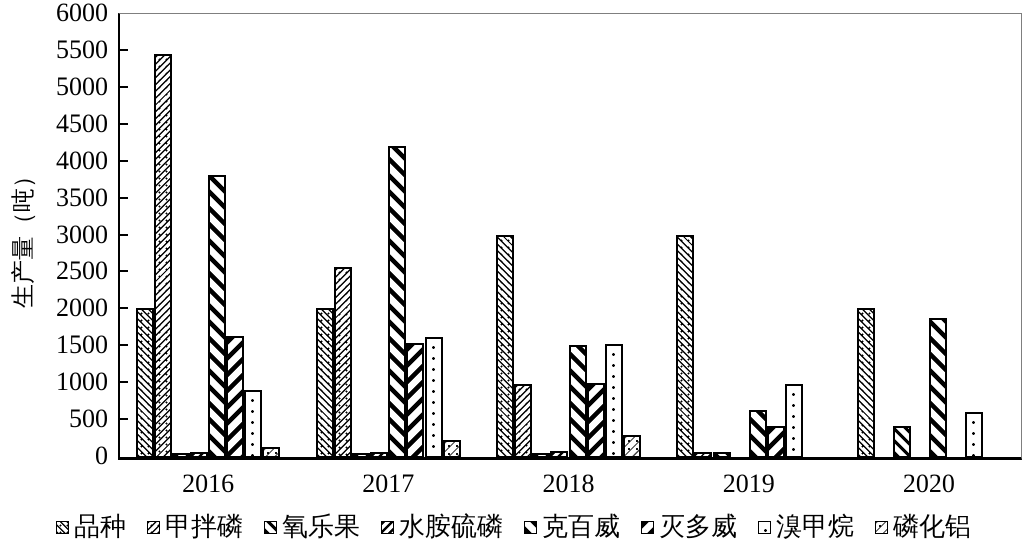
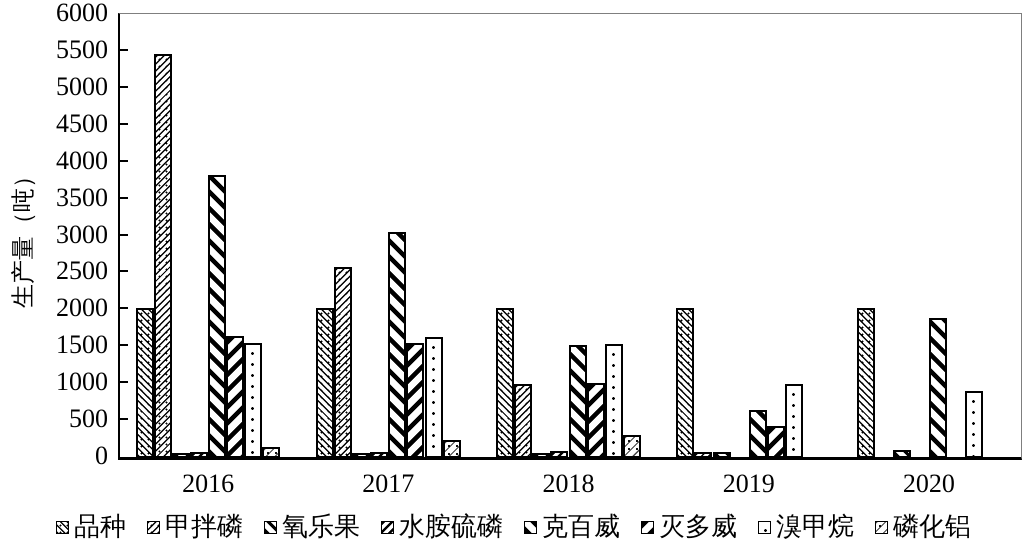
溴甲烷/2016: 900 -> 1500
克百威/2017: 4200 -> 3000
品种/2018: 3000 -> 2000
品种/2019: 3000 -> 2000
氧乐果/2020: 400 -> 100
溴甲烷/2020: 600 -> 900
